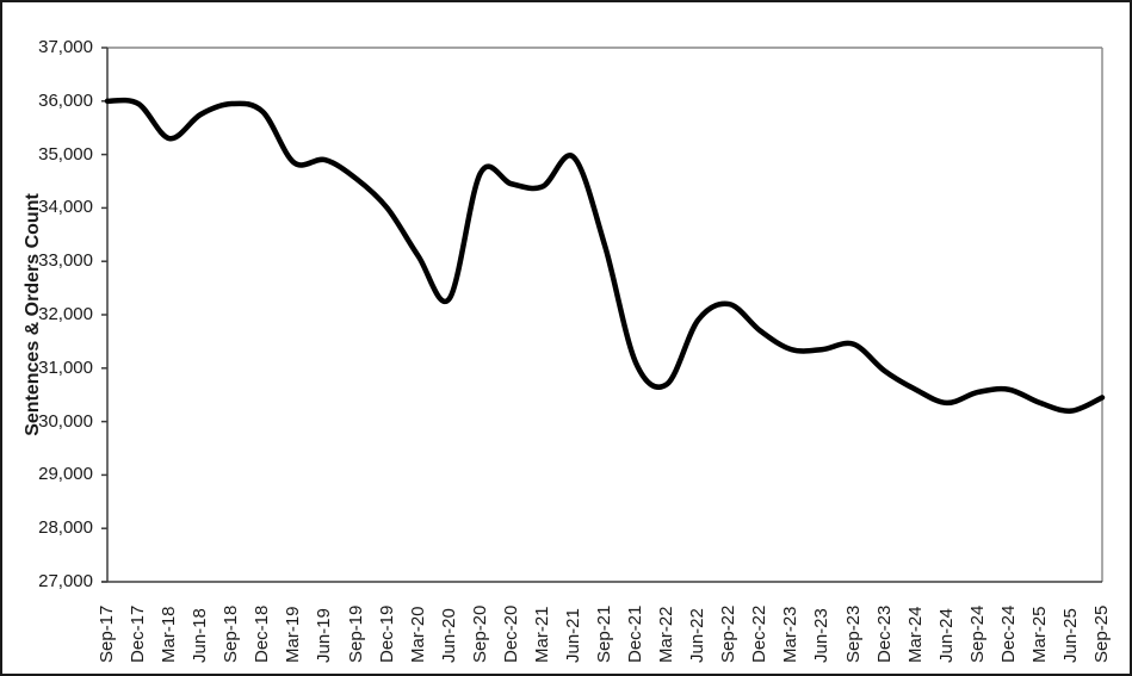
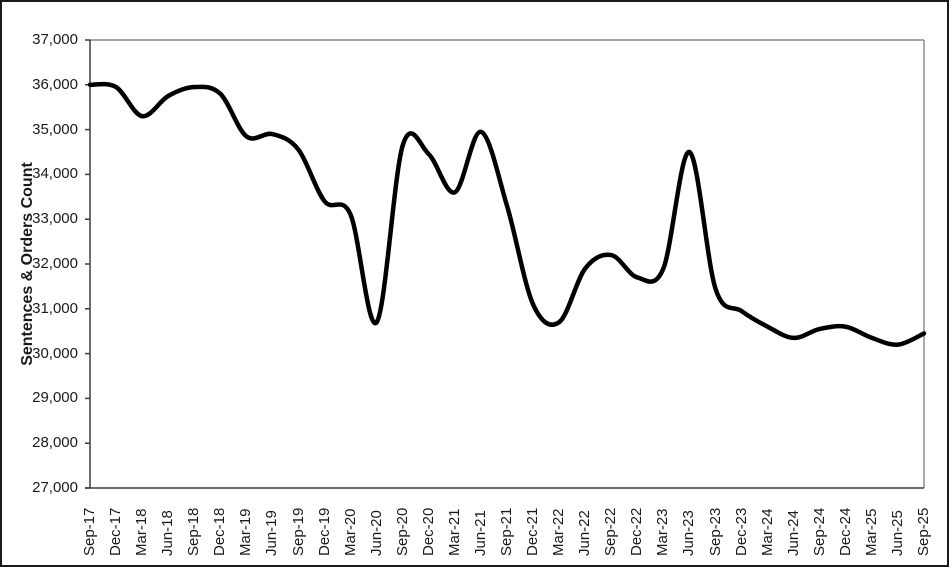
Dec-19: 34000 -> 33400
Jun-20: 32300 -> 30700
Mar-21: 34400 -> 33600
Mar-23: 31400 -> 31900
Jun-23: 31400 -> 34500
